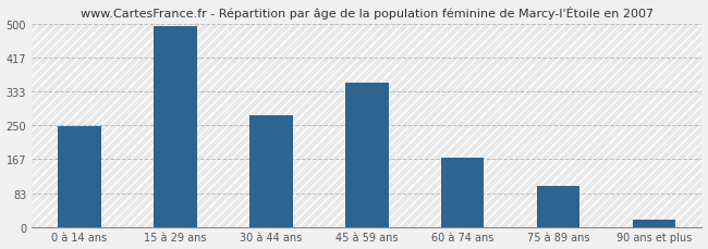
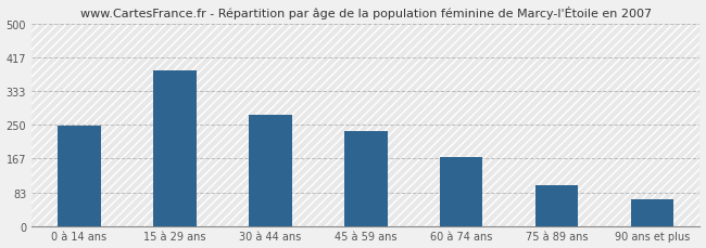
15 à 29 ans: 493 -> 385
45 à 59 ans: 355 -> 235
90 ans et plus: 18 -> 65
